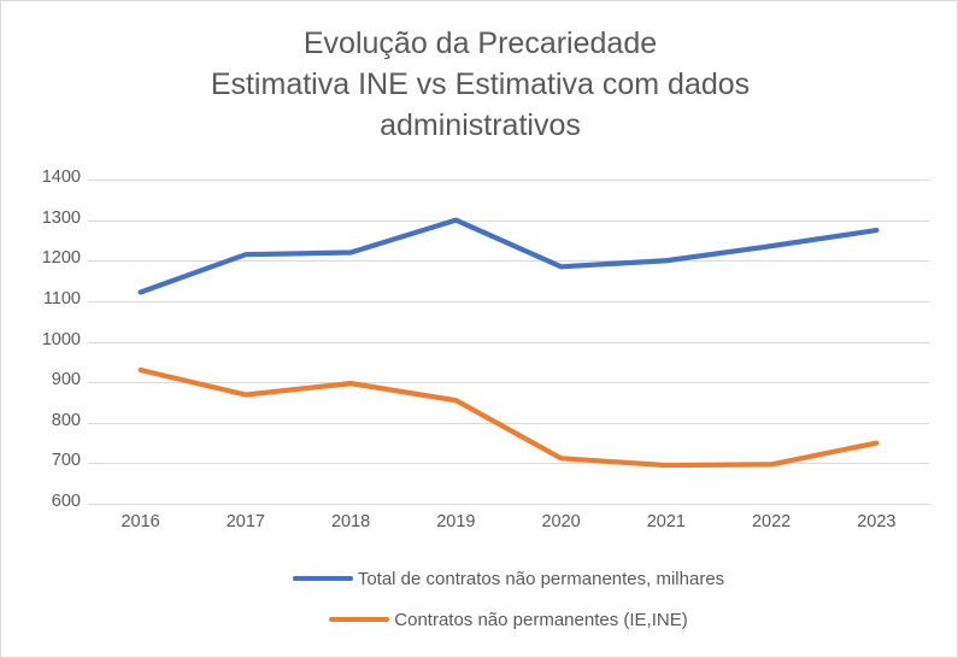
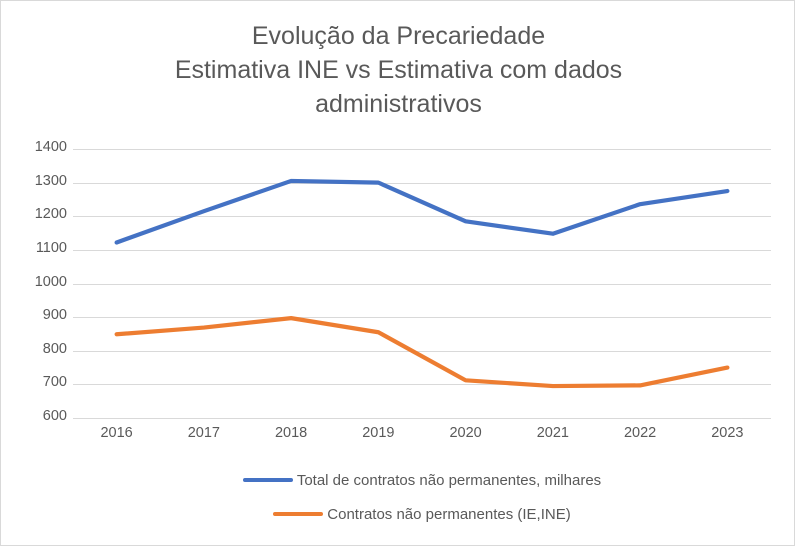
Contratos não permanentes (IE,INE)/2016: 930 -> 850
Total de contratos não permanentes, milhares/2018: 1220 -> 1300
Total de contratos não permanentes, milhares/2021: 1200 -> 1150
